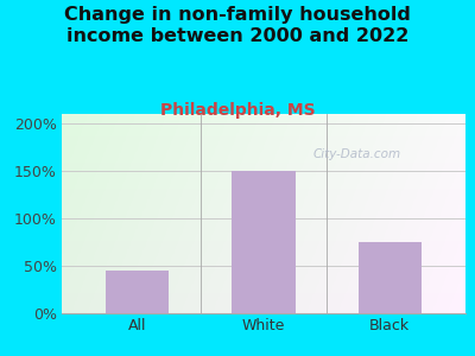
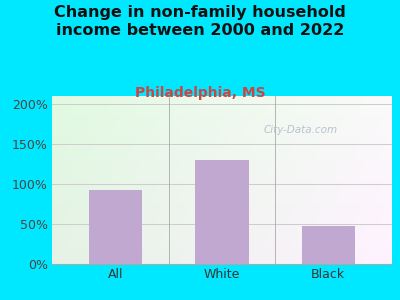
All: 45% -> 92%
White: 150% -> 130%
Black: 75% -> 48%
